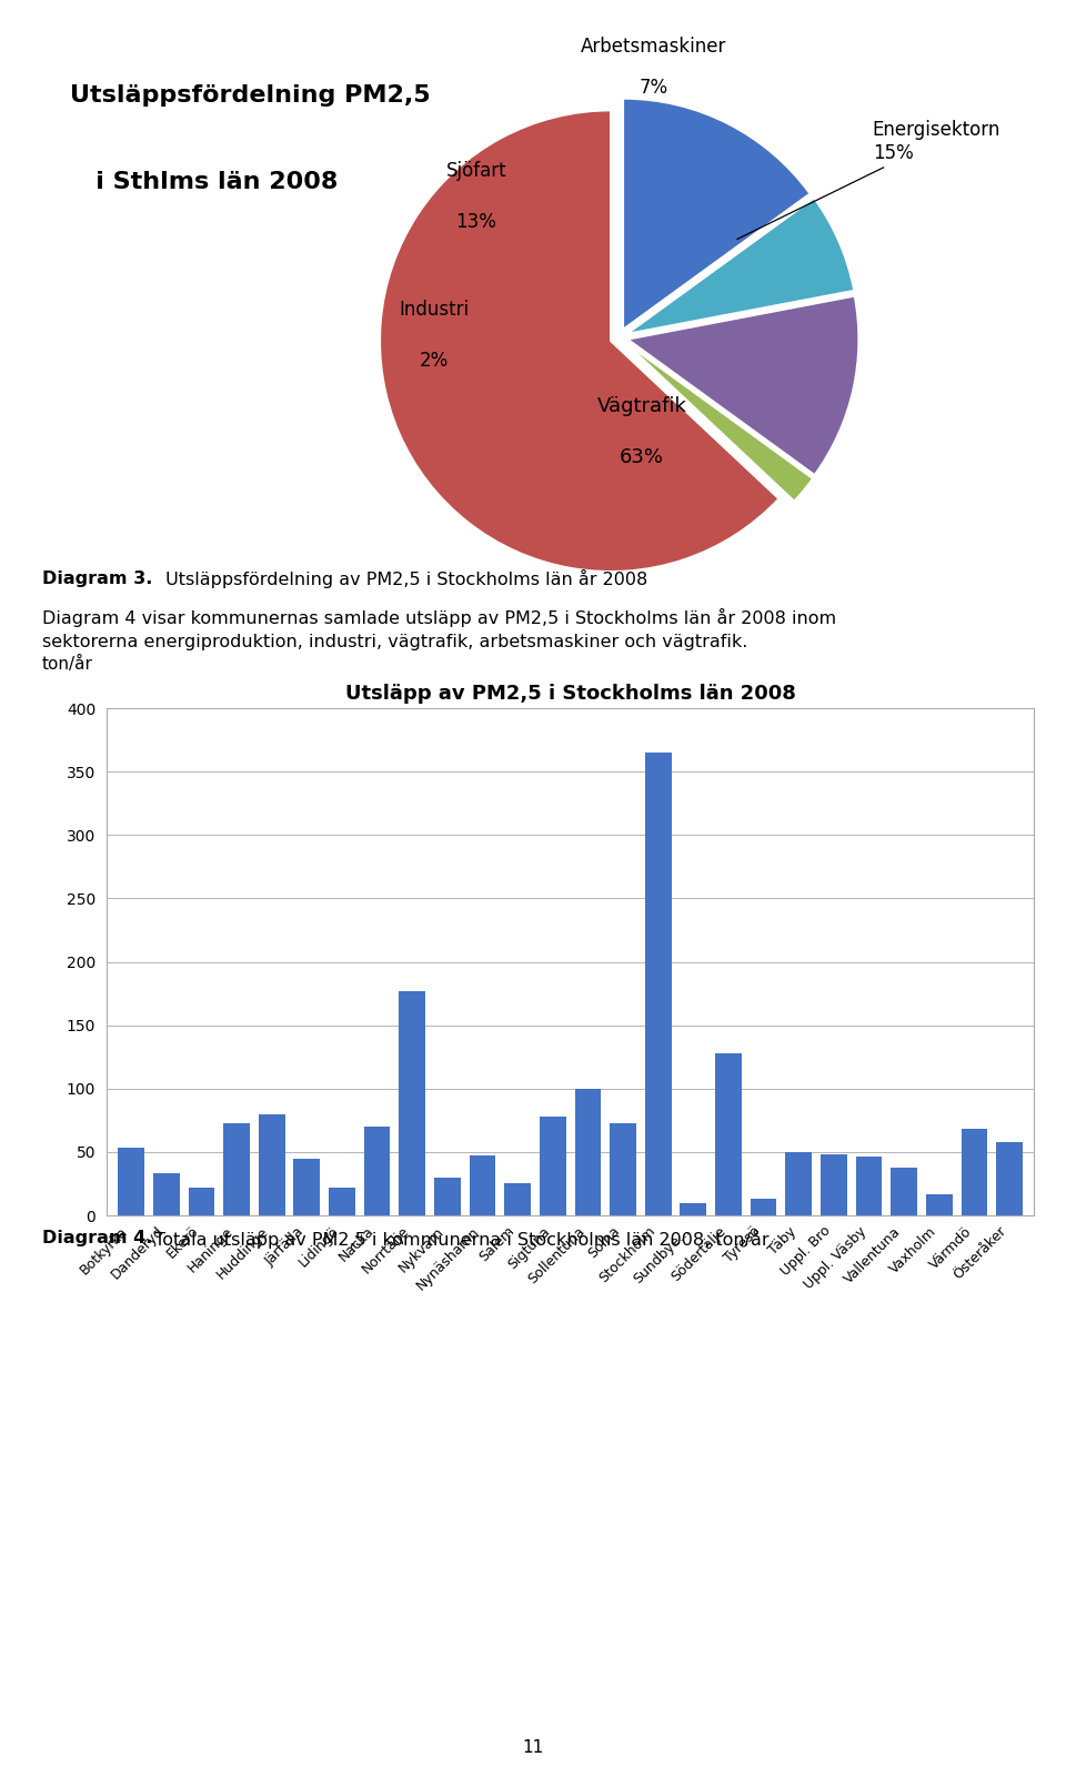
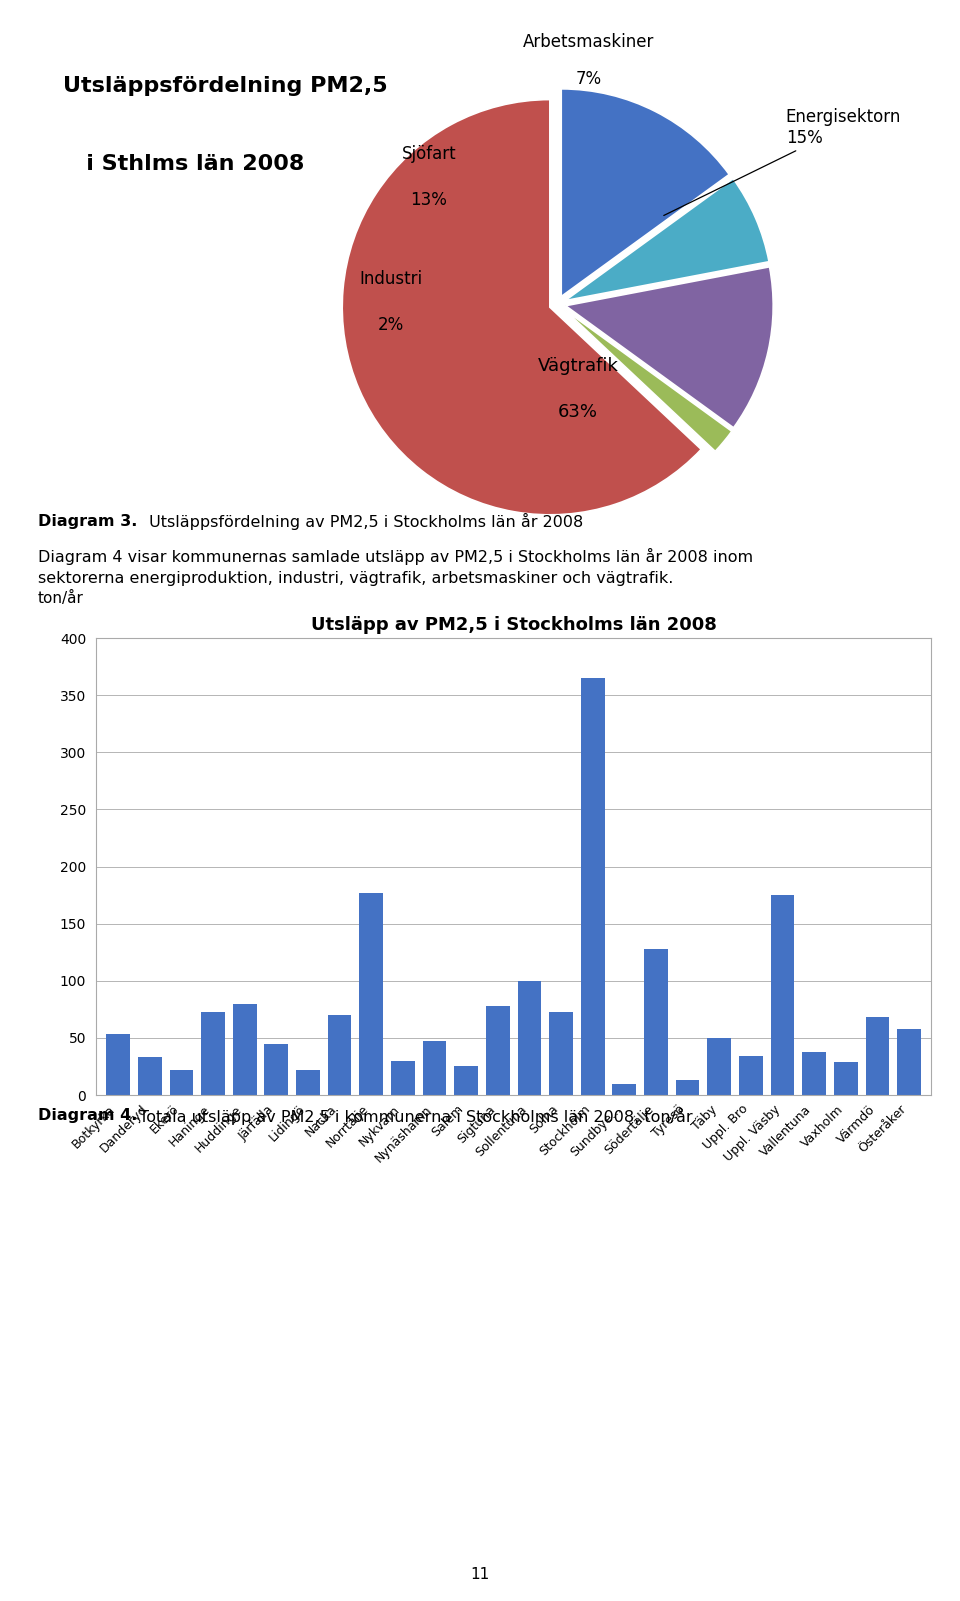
Uppl. Bro: 48 -> 34
Uppl. Väsby: 46 -> 175
Vaxholm: 17 -> 29
